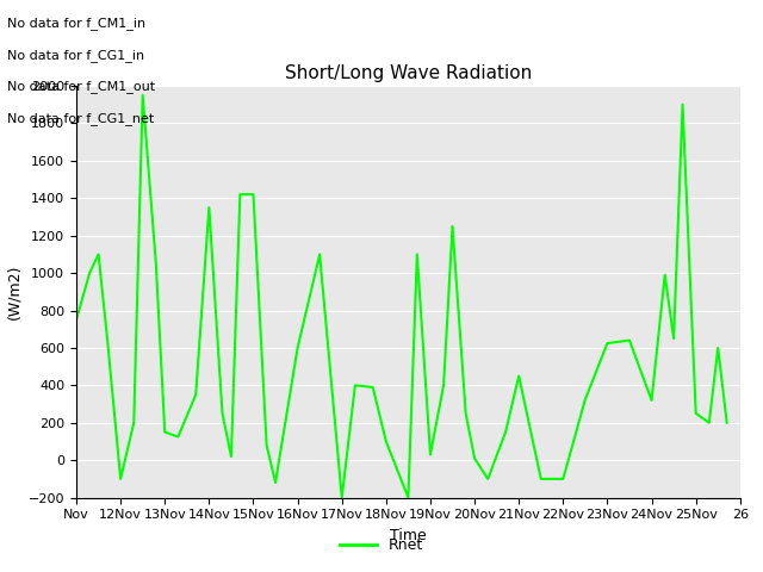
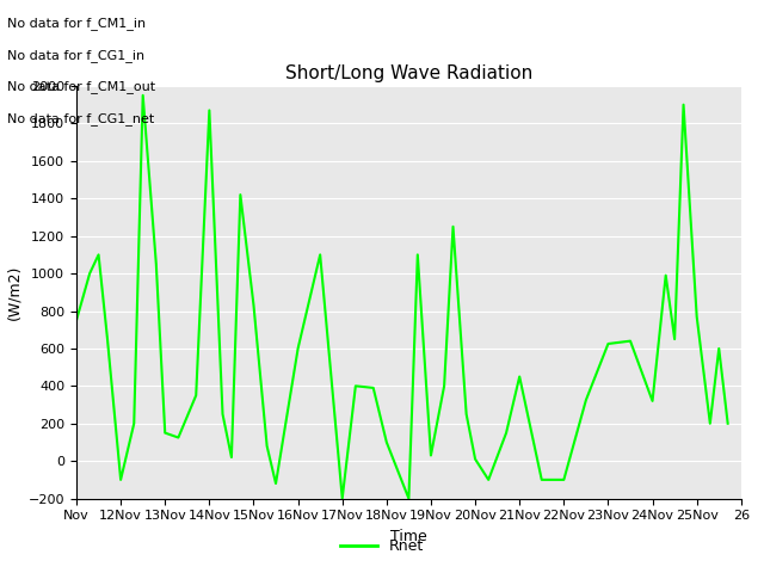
14Nov: 1350 -> 1870
15Nov: 1420 -> 830
25Nov: 250 -> 770
